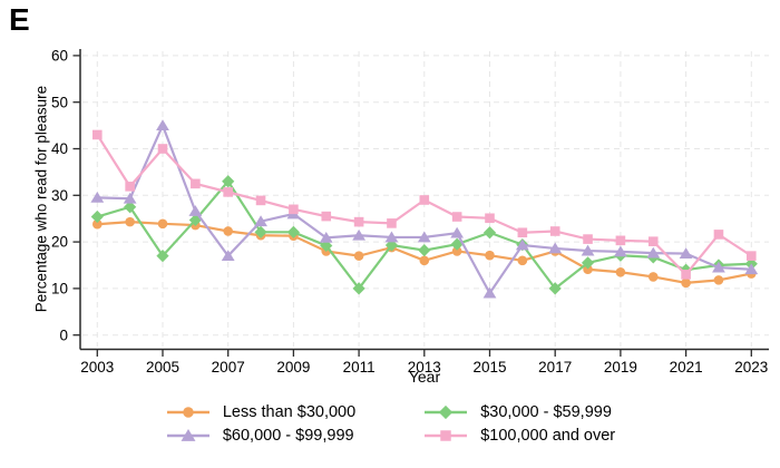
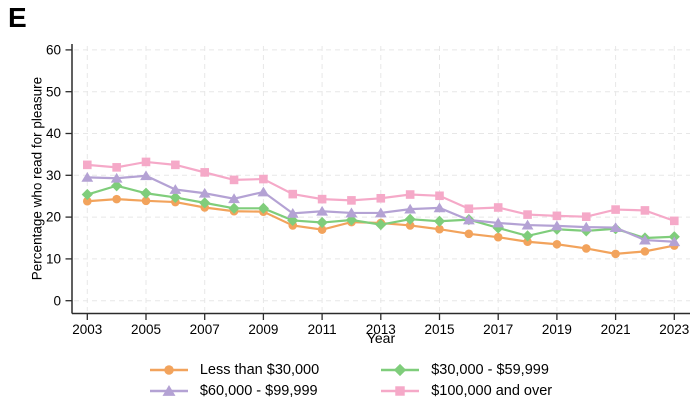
$100,000 and over/2003: 43 -> 32
$30,000 - $59,999/2005: 17 -> 26
$60,000 - $99,999/2005: 45 -> 30
$100,000 and over/2005: 40 -> 33
$30,000 - $59,999/2007: 33 -> 23
$60,000 - $99,999/2007: 17 -> 26
$100,000 and over/2009: 27 -> 29
$30,000 - $59,999/2011: 10 -> 19
Less than $30,000/2013: 16 -> 19
$100,000 and over/2013: 29 -> 24
$30,000 - $59,999/2015: 22 -> 19
$60,000 - $99,999/2015: 9 -> 22
Less than $30,000/2017: 18 -> 15
$30,000 - $59,999/2017: 10 -> 17
$30,000 - $59,999/2021: 14 -> 17
$100,000 and over/2021: 13 -> 22
$100,000 and over/2023: 17 -> 19
